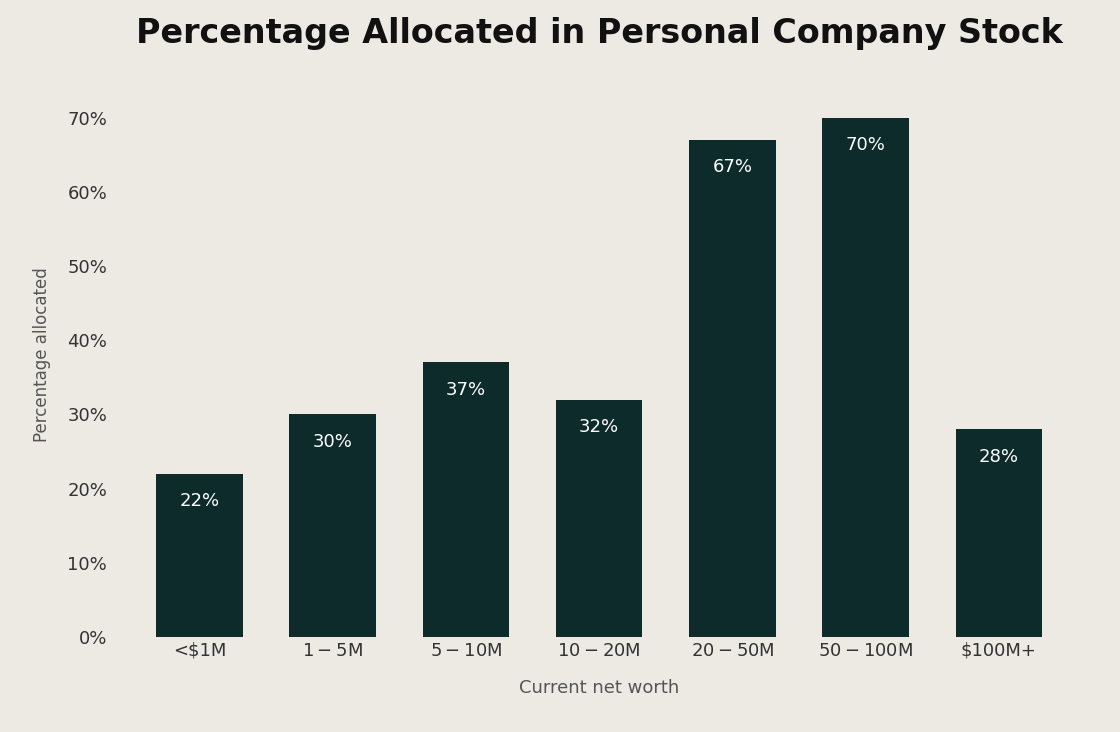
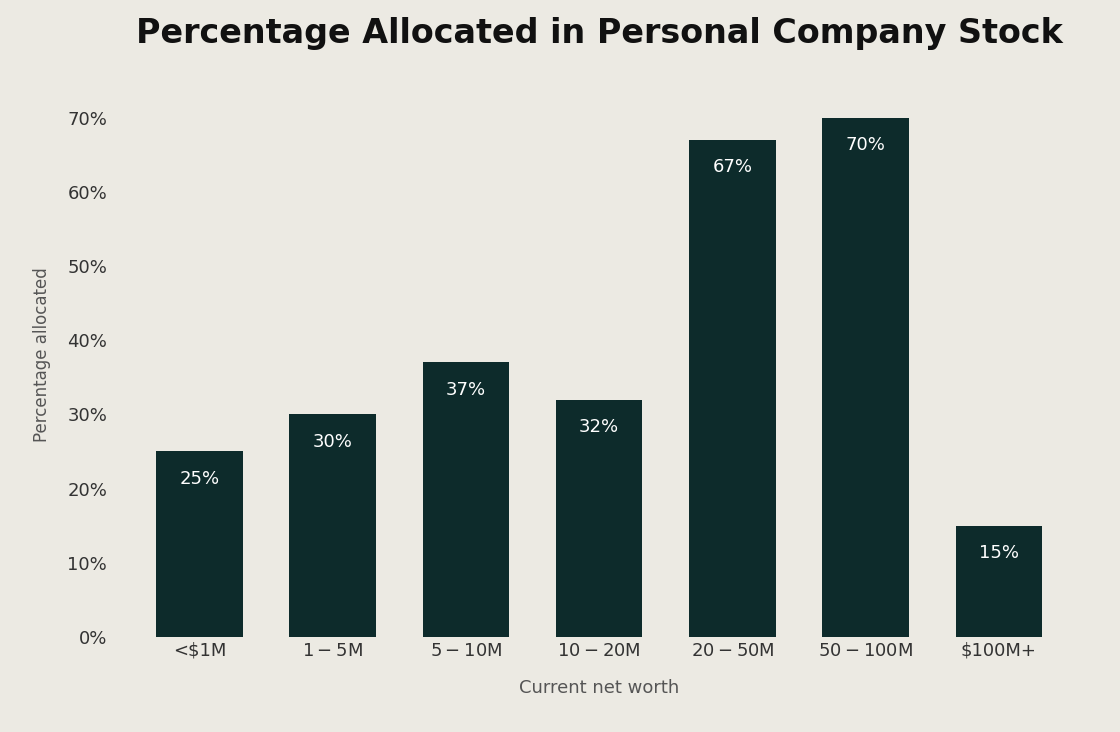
<$1M: 22% -> 25%
$100M+: 28% -> 15%
